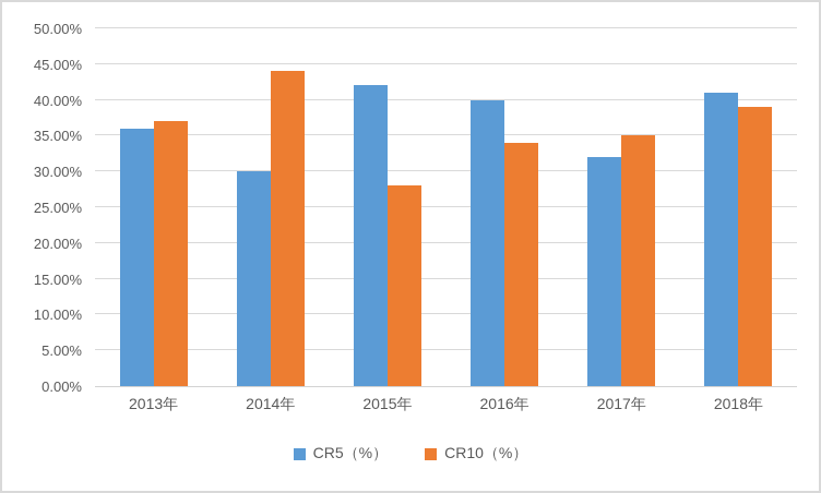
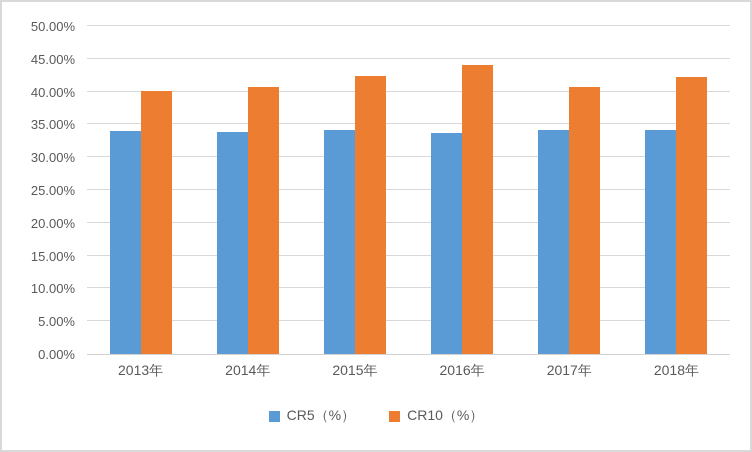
CR5（%）/2013年: 36% -> 34%
CR10（%）/2013年: 37% -> 40%
CR5（%）/2014年: 30% -> 34%
CR10（%）/2014年: 44% -> 41%
CR5（%）/2015年: 42% -> 34%
CR10（%）/2015年: 28% -> 42%
CR5（%）/2016年: 40% -> 34%
CR10（%）/2016年: 34% -> 44%
CR5（%）/2017年: 32% -> 34%
CR10（%）/2017年: 35% -> 41%
CR5（%）/2018年: 41% -> 34%
CR10（%）/2018年: 39% -> 42%
